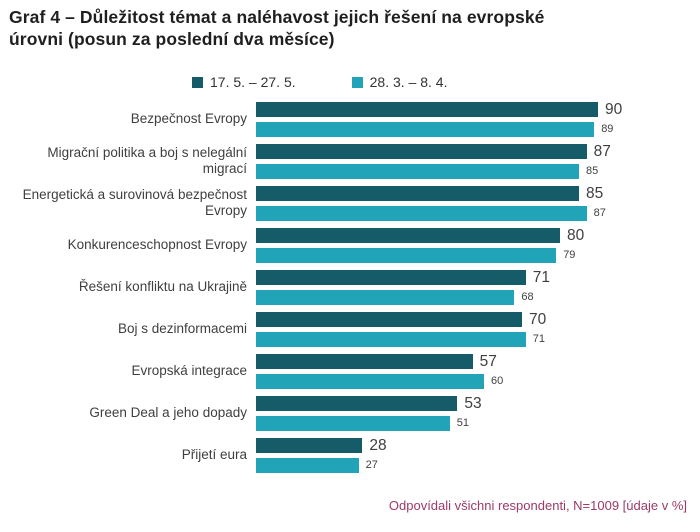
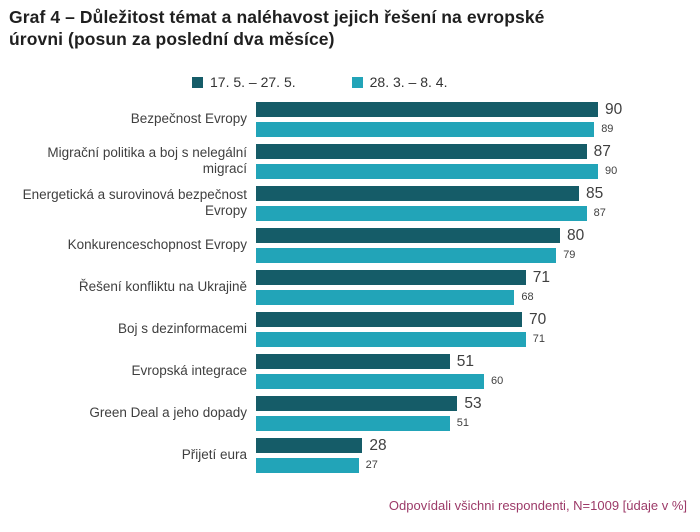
28. 3. – 8. 4./Migrační politika a boj s nelegální migrací: 85 -> 90
17. 5. – 27. 5./Evropská integrace: 57 -> 51
